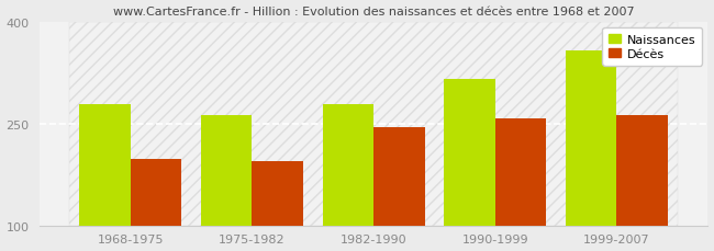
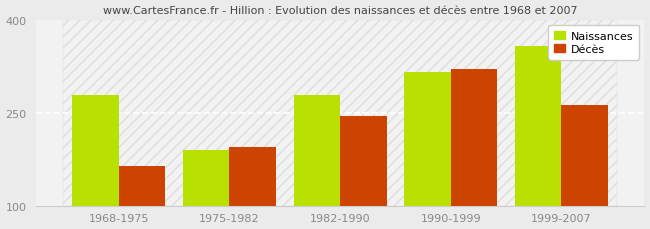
Décès/1968-1975: 198 -> 164
Naissances/1975-1982: 262 -> 190
Décès/1990-1999: 257 -> 320
